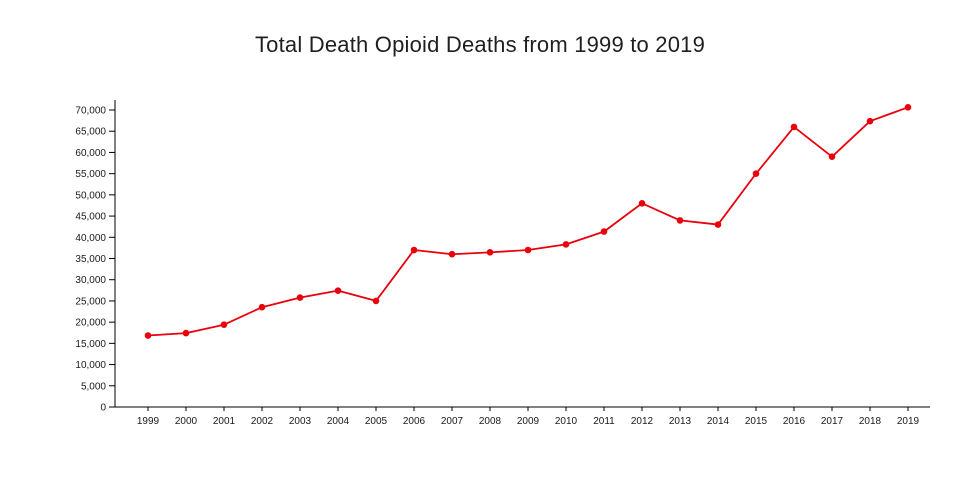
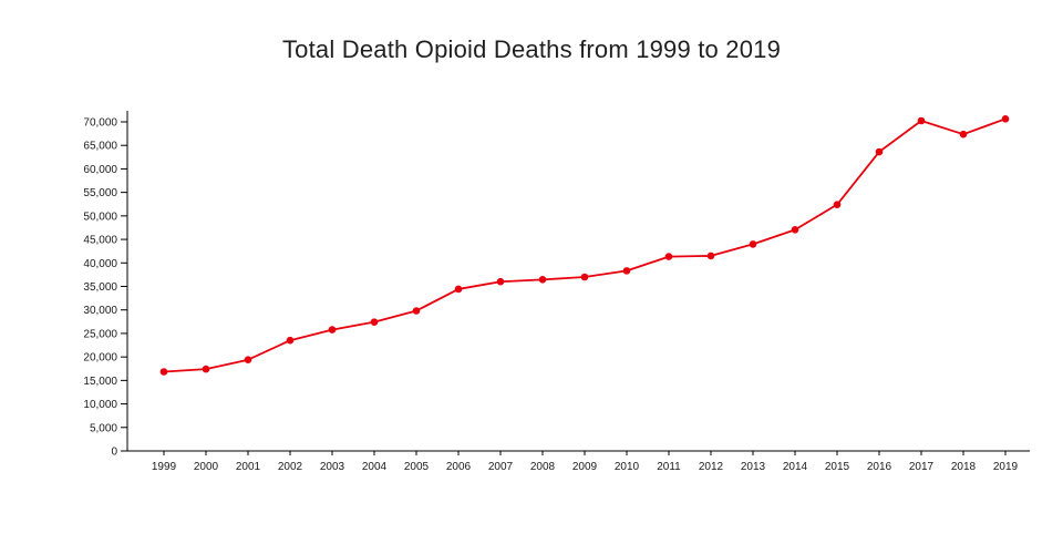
2005: 25000 -> 30000
2006: 37000 -> 34000
2012: 48000 -> 42000
2014: 43000 -> 47000
2015: 55000 -> 52000
2016: 66000 -> 64000
2017: 59000 -> 70000
